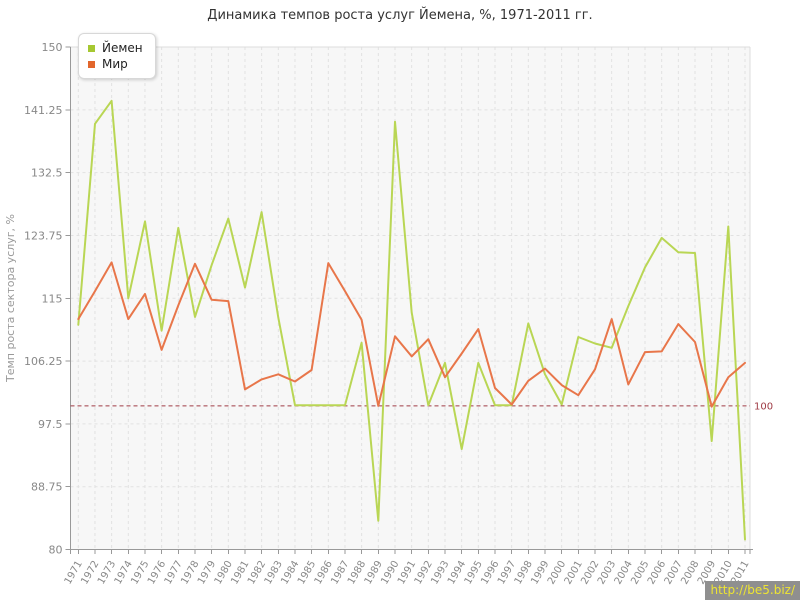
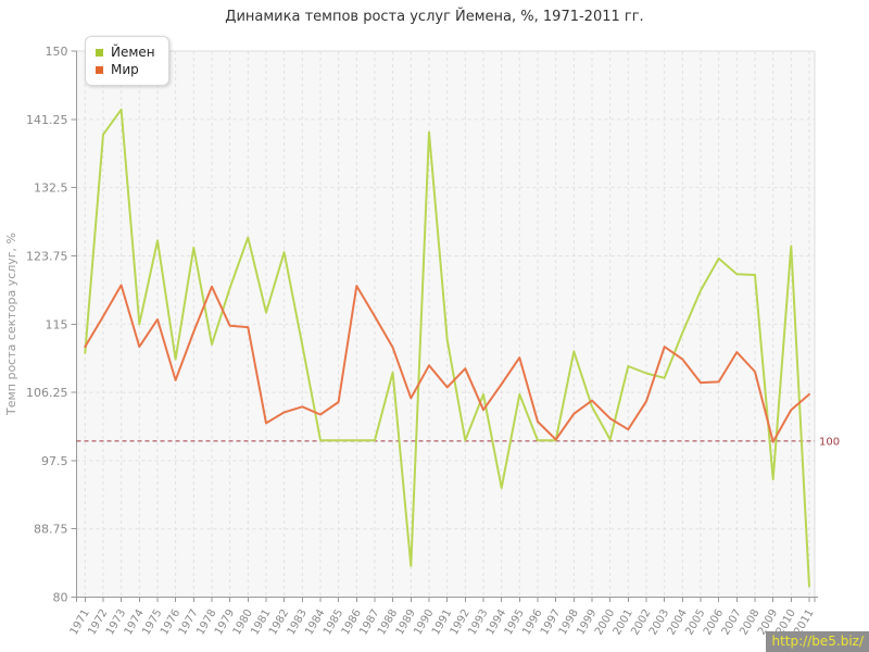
Йемен/1982: 127 -> 124
Мир/1989: 100 -> 106
Мир/2004: 103 -> 110
